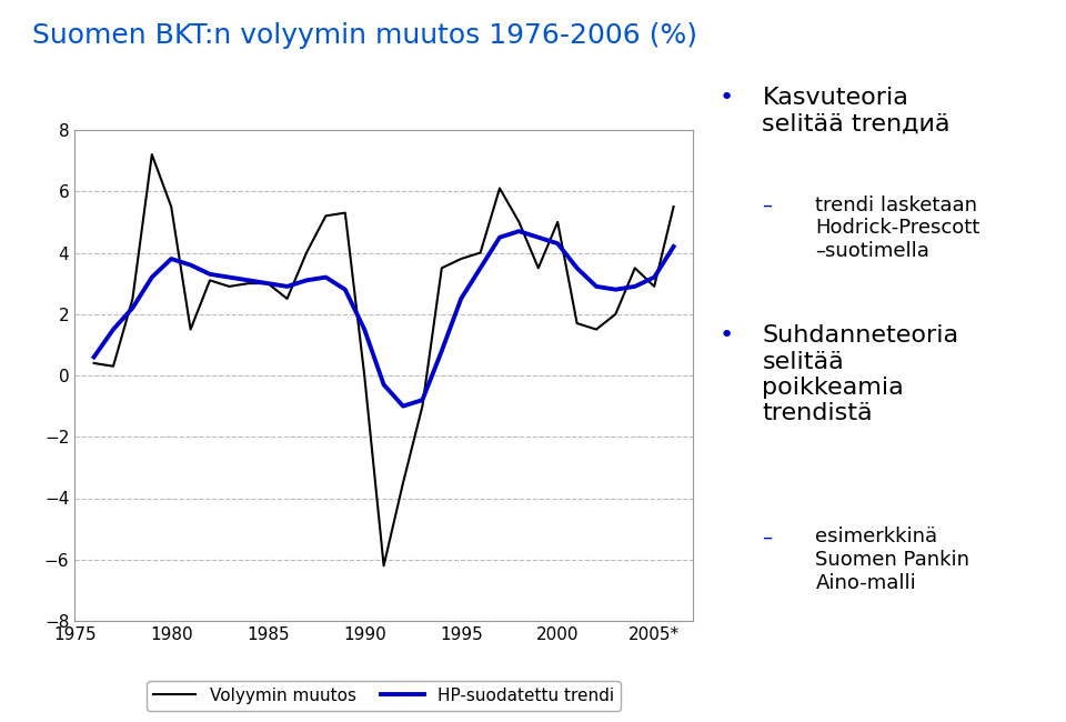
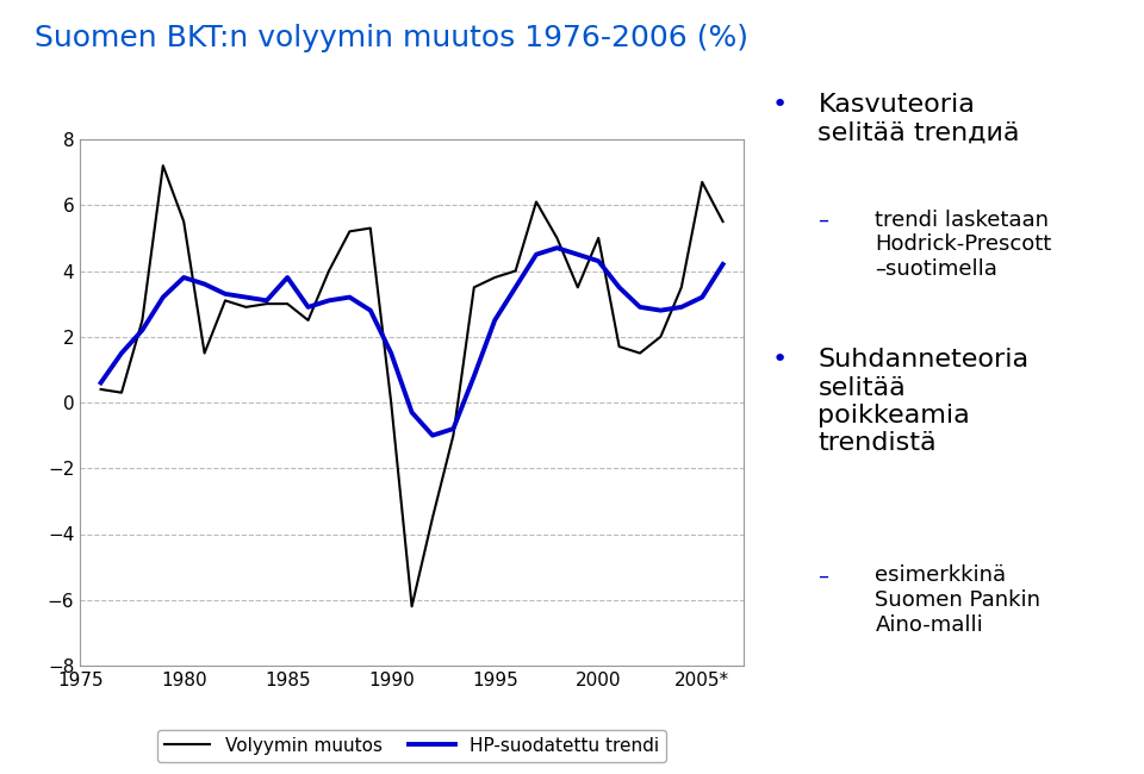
HP-suodatettu trendi/1985: 3.0 -> 3.8
Volyymin muutos/2005*: 2.9 -> 6.7
